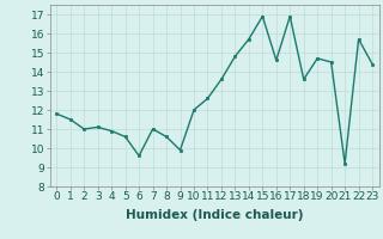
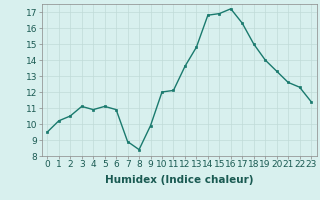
0: 11.8 -> 9.5
1: 11.5 -> 10.2
2: 11.0 -> 10.5
5: 10.6 -> 11.1
6: 9.6 -> 10.9
7: 11.0 -> 8.9
8: 10.6 -> 8.4
11: 12.6 -> 12.1
14: 15.7 -> 16.8
16: 14.6 -> 17.2
17: 16.9 -> 16.3
18: 13.6 -> 15.0
19: 14.7 -> 14.0
20: 14.5 -> 13.3
21: 9.2 -> 12.6
22: 15.7 -> 12.3
23: 14.4 -> 11.4
